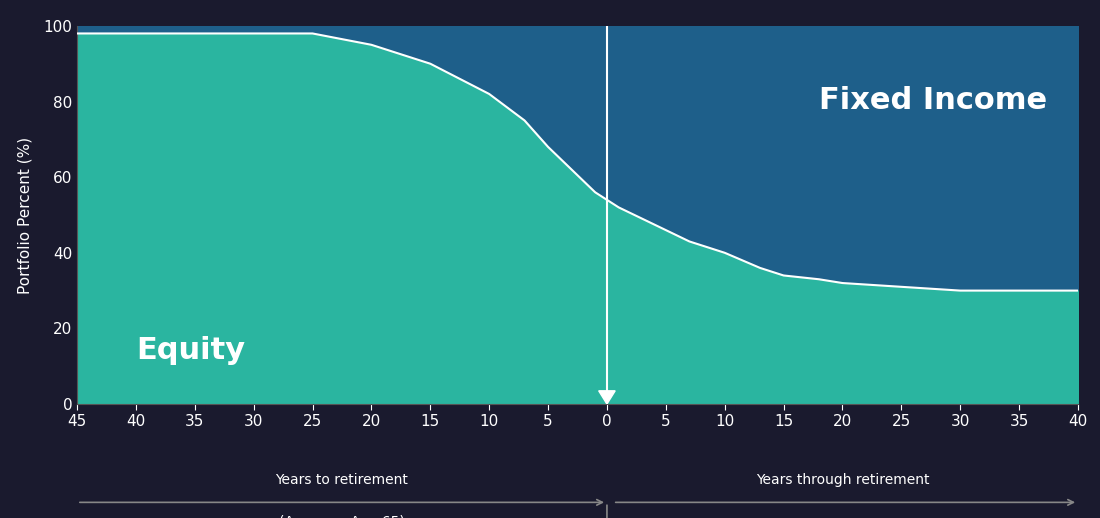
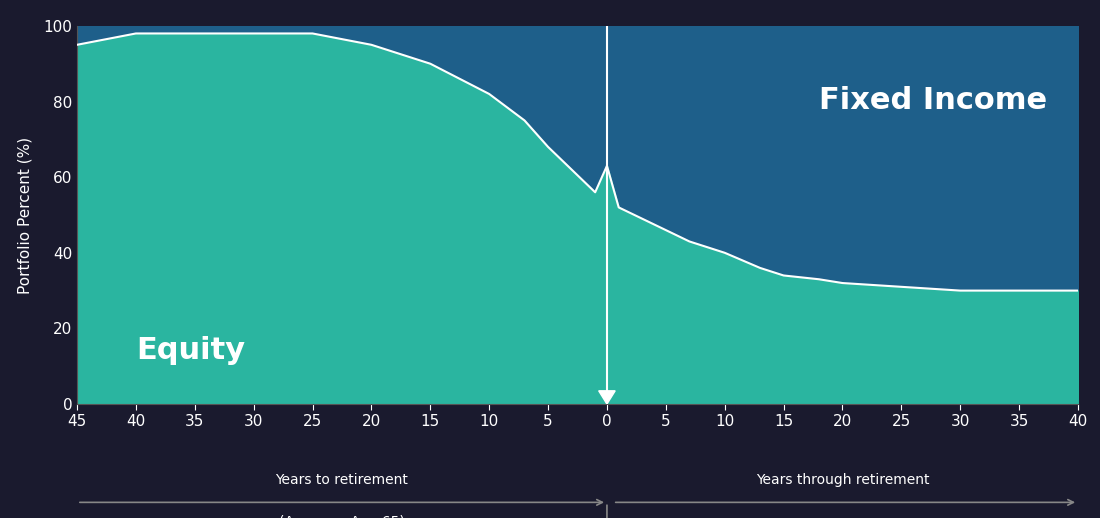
45: 98 -> 95
0: 54 -> 63
